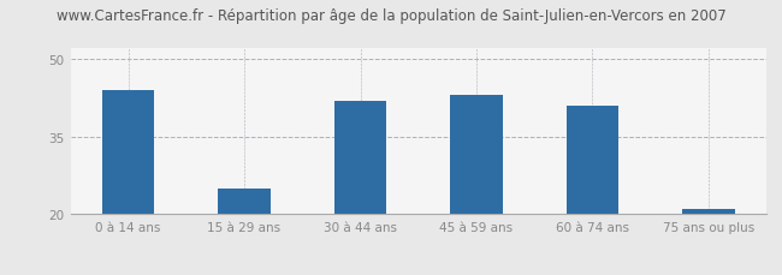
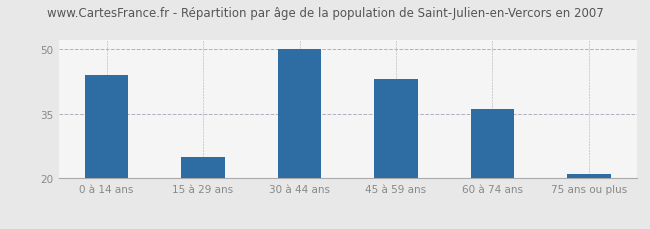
30 à 44 ans: 42 -> 50
60 à 74 ans: 41 -> 36
